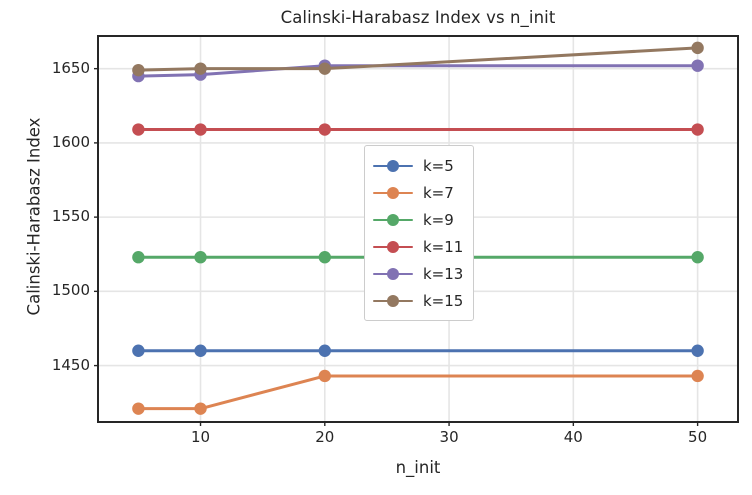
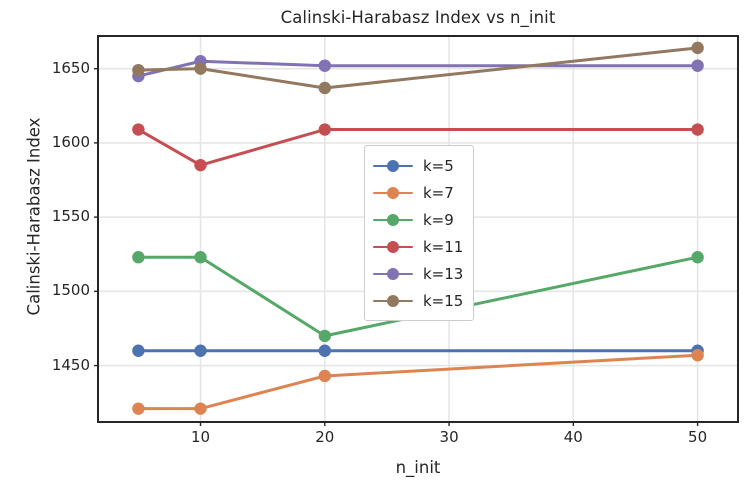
k=11/10: 1609 -> 1585
k=13/10: 1646 -> 1655
k=9/20: 1523 -> 1470
k=15/20: 1650 -> 1637
k=7/50: 1443 -> 1457
